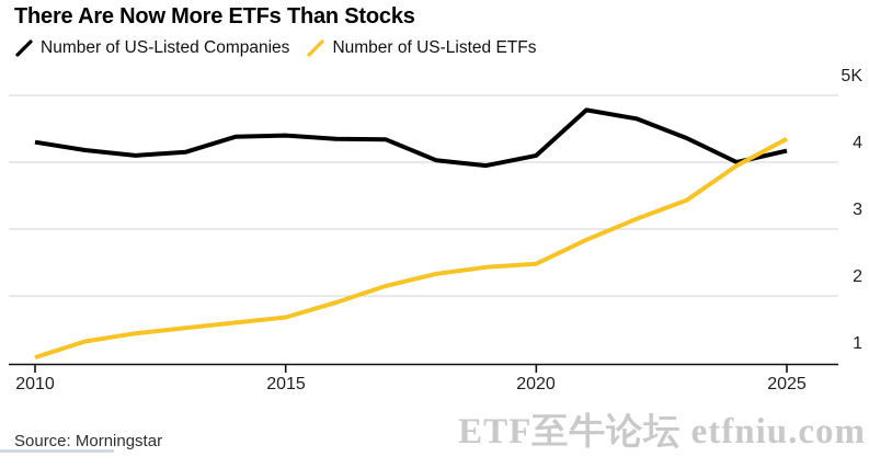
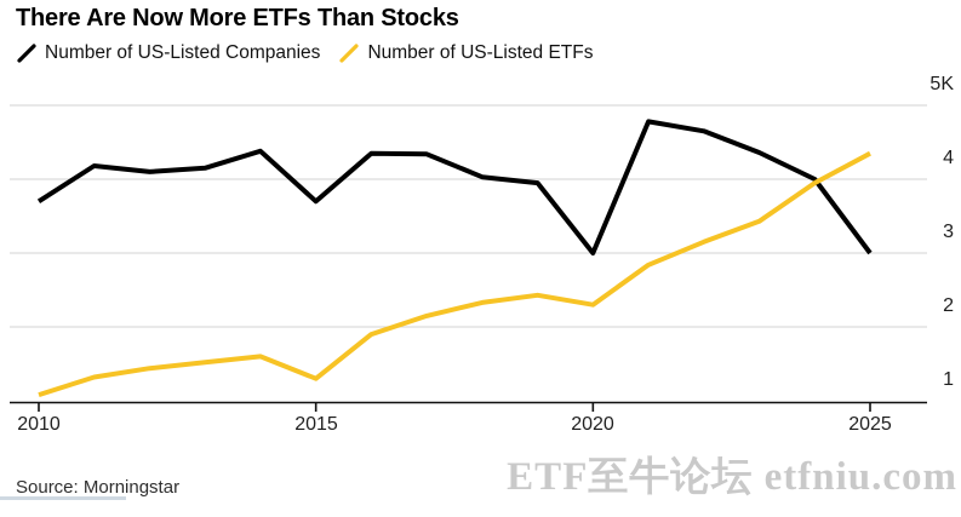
Number of US-Listed Companies/2010: 4.3K -> 3.7K
Number of US-Listed Companies/2015: 4.4K -> 3.7K
Number of US-Listed ETFs/2015: 1.7K -> 1.3K
Number of US-Listed Companies/2020: 4.1K -> 3.0K
Number of US-Listed ETFs/2020: 2.5K -> 2.3K
Number of US-Listed Companies/2025: 4.2K -> 3.0K
